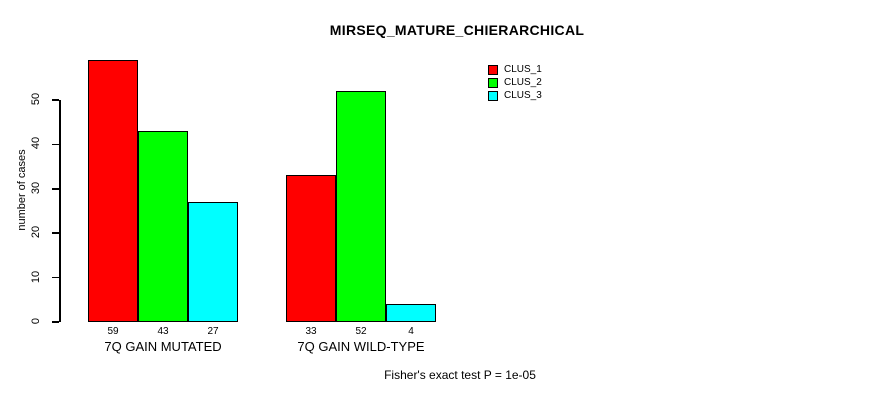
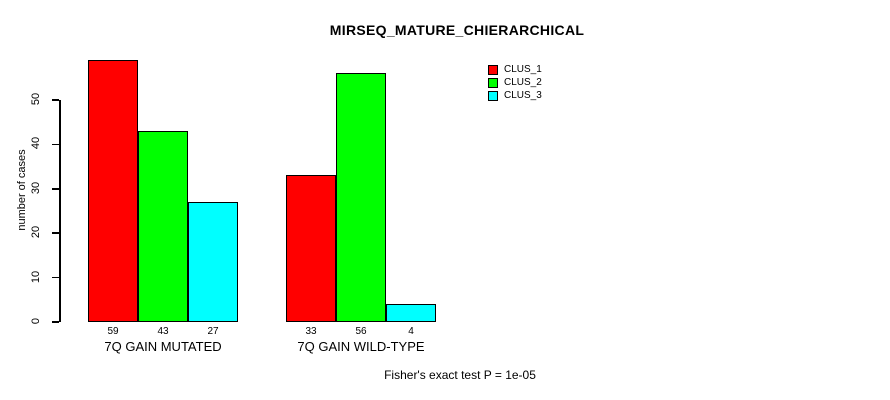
CLUS_2/7Q GAIN WILD-TYPE: 52 -> 56
